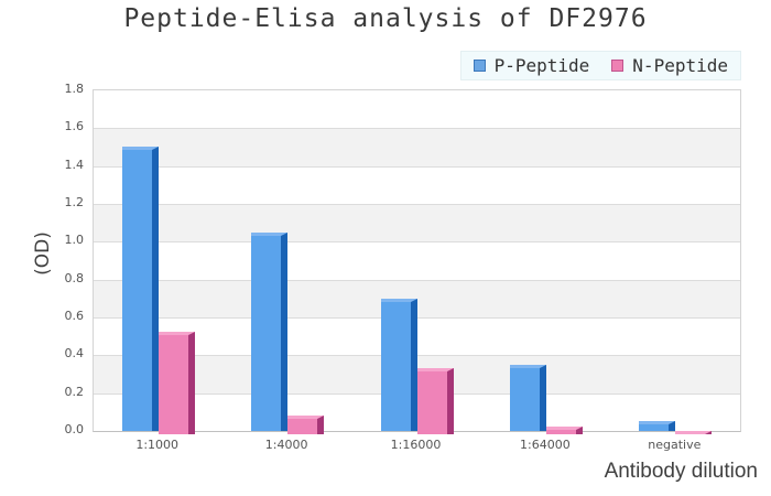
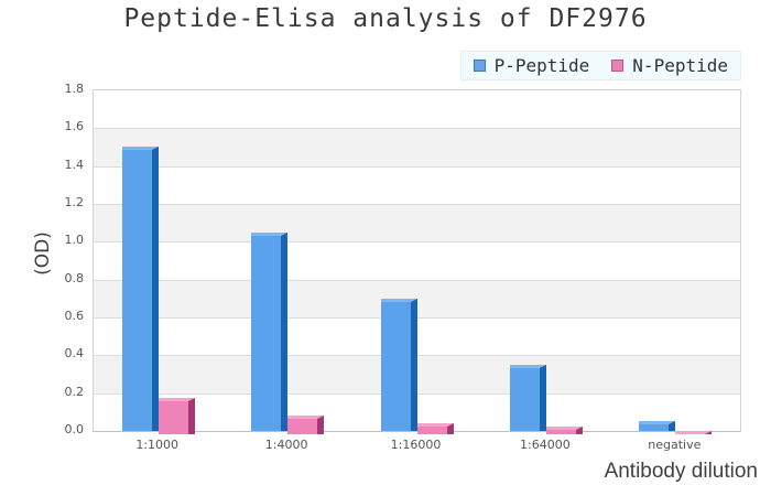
N-Peptide/1:1000: 0.54 -> 0.19
N-Peptide/1:16000: 0.35 -> 0.06
